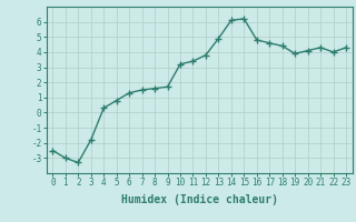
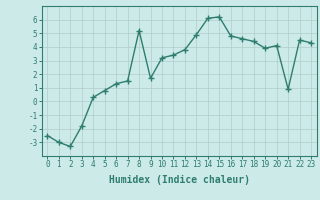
8: 1.6 -> 5.2
21: 4.3 -> 0.9
22: 4.0 -> 4.5
